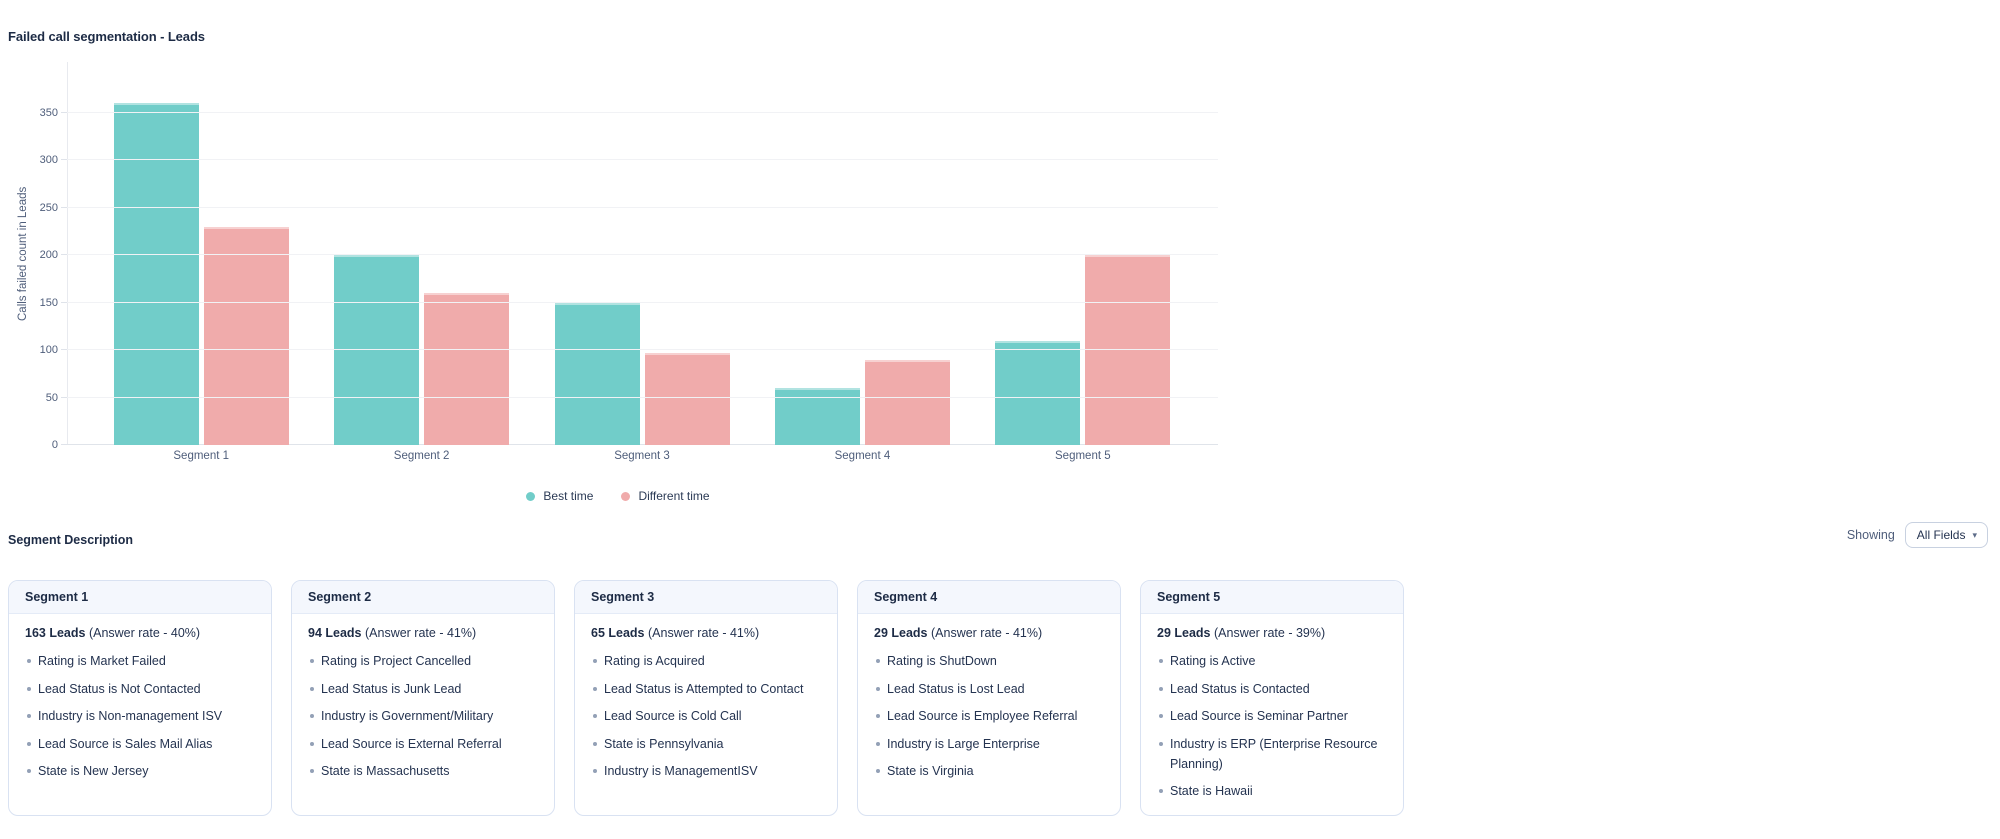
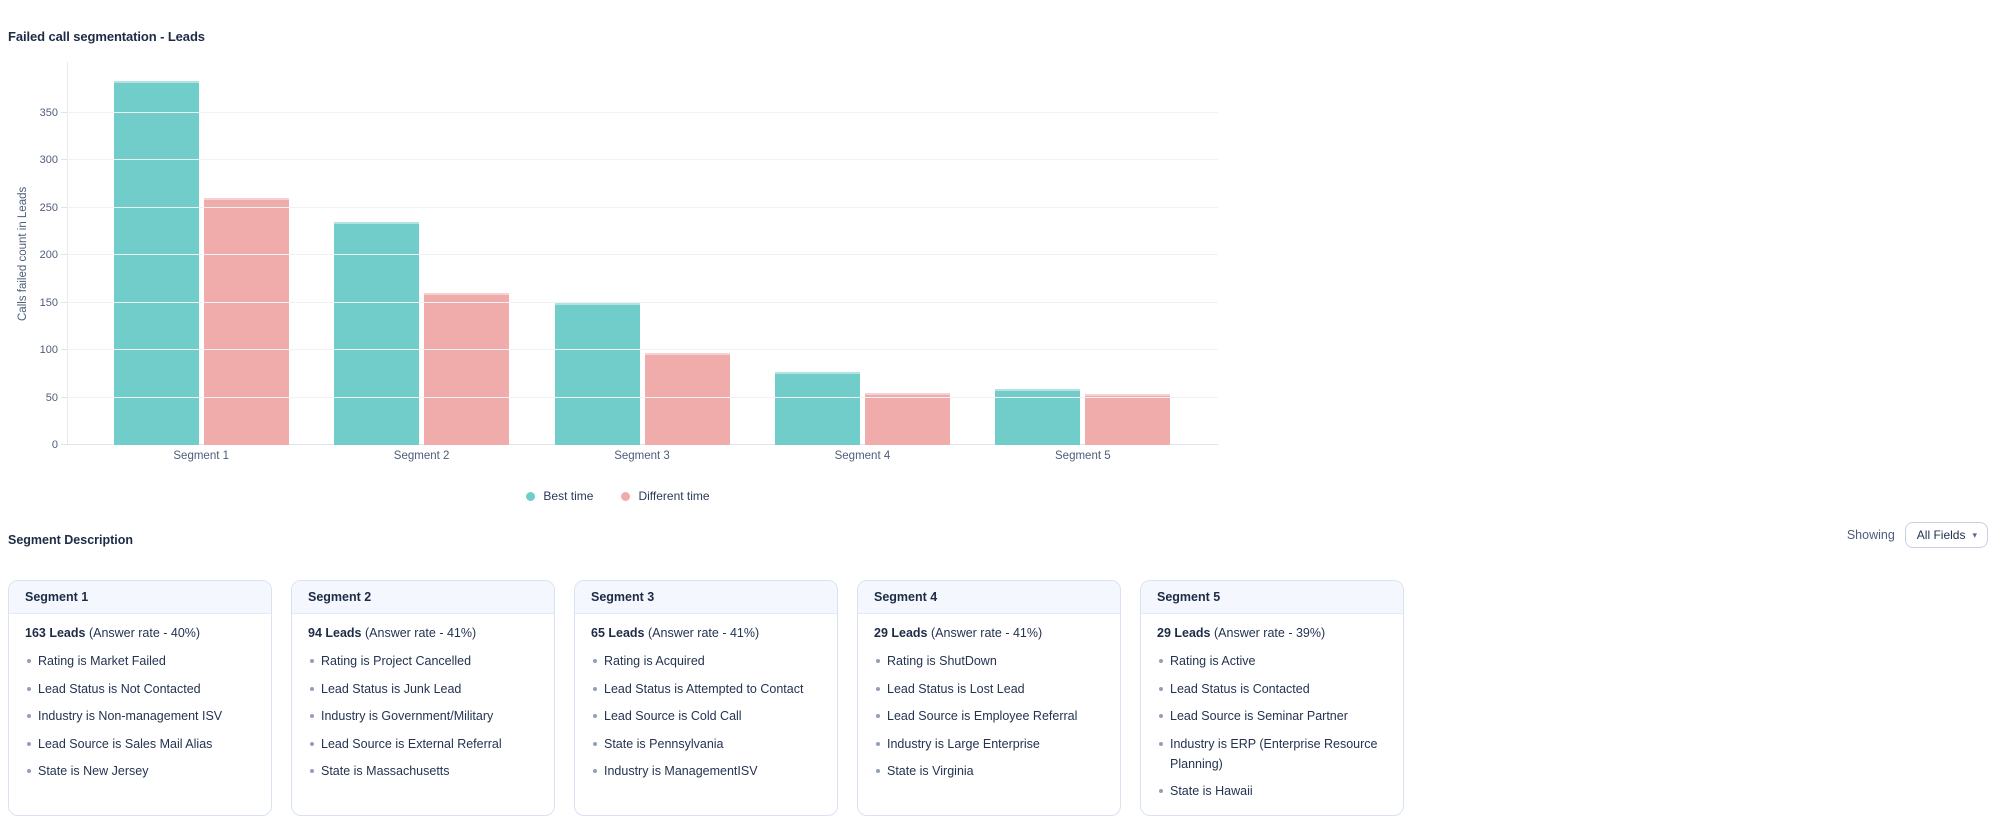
Best time/Segment 1: 360 -> 380
Different time/Segment 1: 230 -> 260
Best time/Segment 2: 200 -> 240
Best time/Segment 4: 60 -> 80
Different time/Segment 4: 90 -> 60
Best time/Segment 5: 110 -> 60
Different time/Segment 5: 200 -> 50
